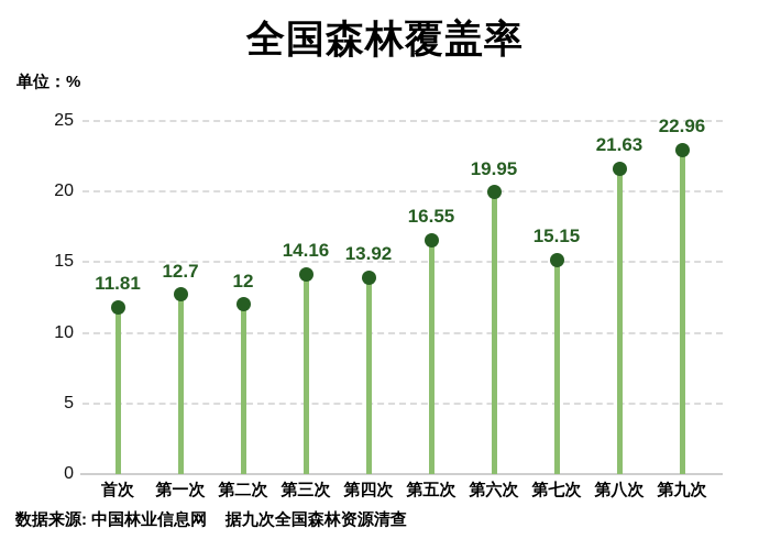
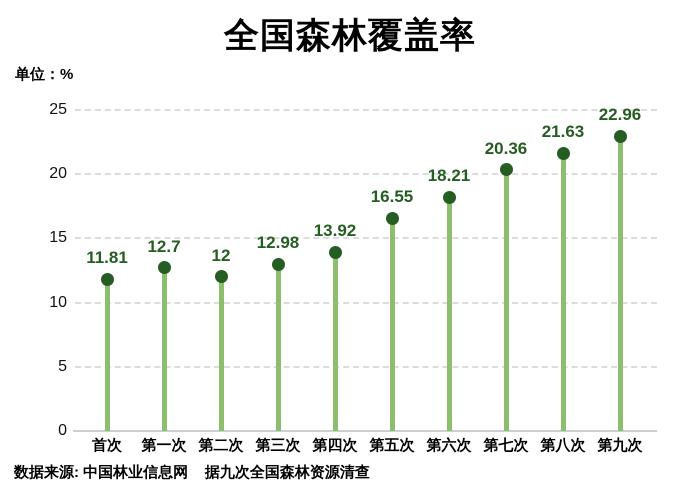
第三次: 14.16 -> 12.98
第六次: 19.95 -> 18.21
第七次: 15.15 -> 20.36
